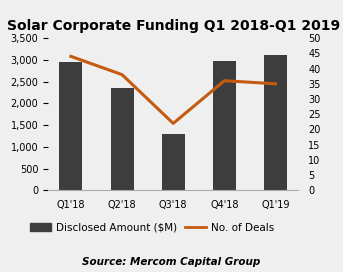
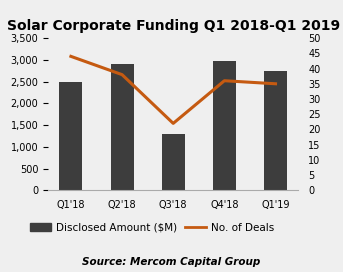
Disclosed Amount ($M)/Q1'18: 2,950 -> 2,500
Disclosed Amount ($M)/Q2'18: 2,350 -> 2,900
Disclosed Amount ($M)/Q1'19: 3,100 -> 2,750
